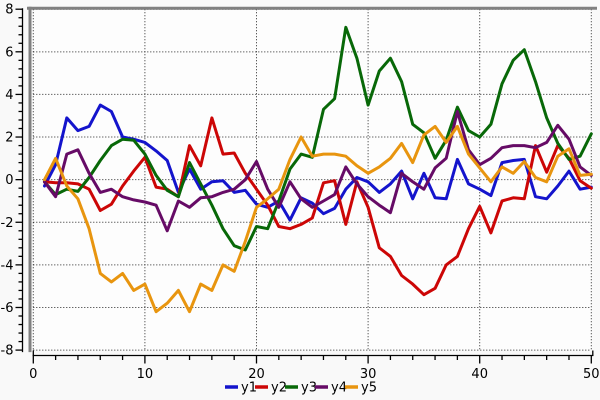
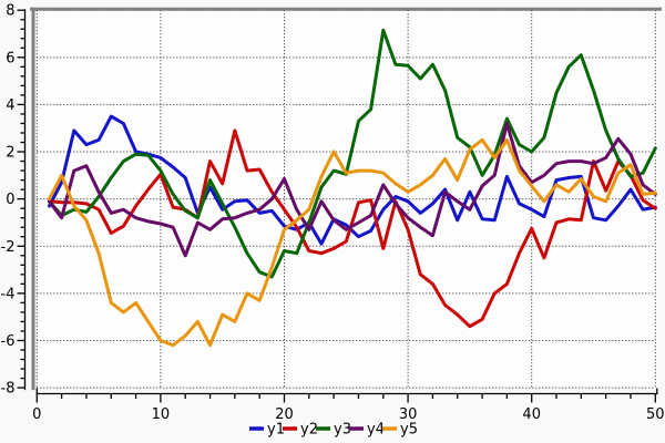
y5/10: -4.9 -> -6.0
y3/30: 3.5 -> 5.7
